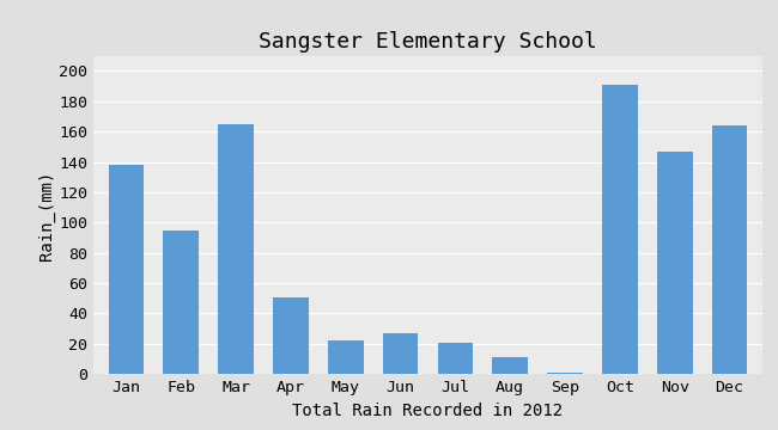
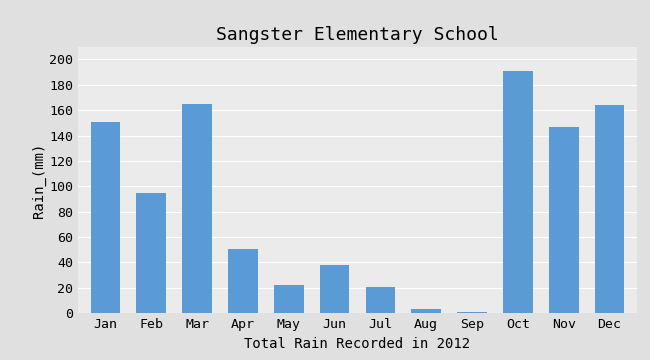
Jan: 138 -> 151
Jun: 27 -> 38
Aug: 11 -> 3
